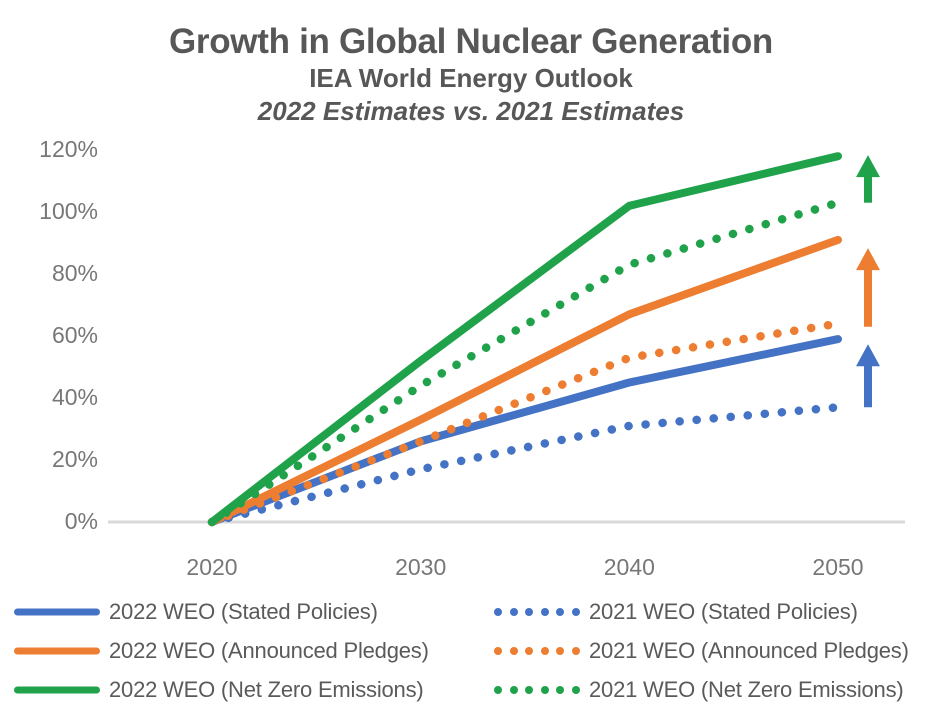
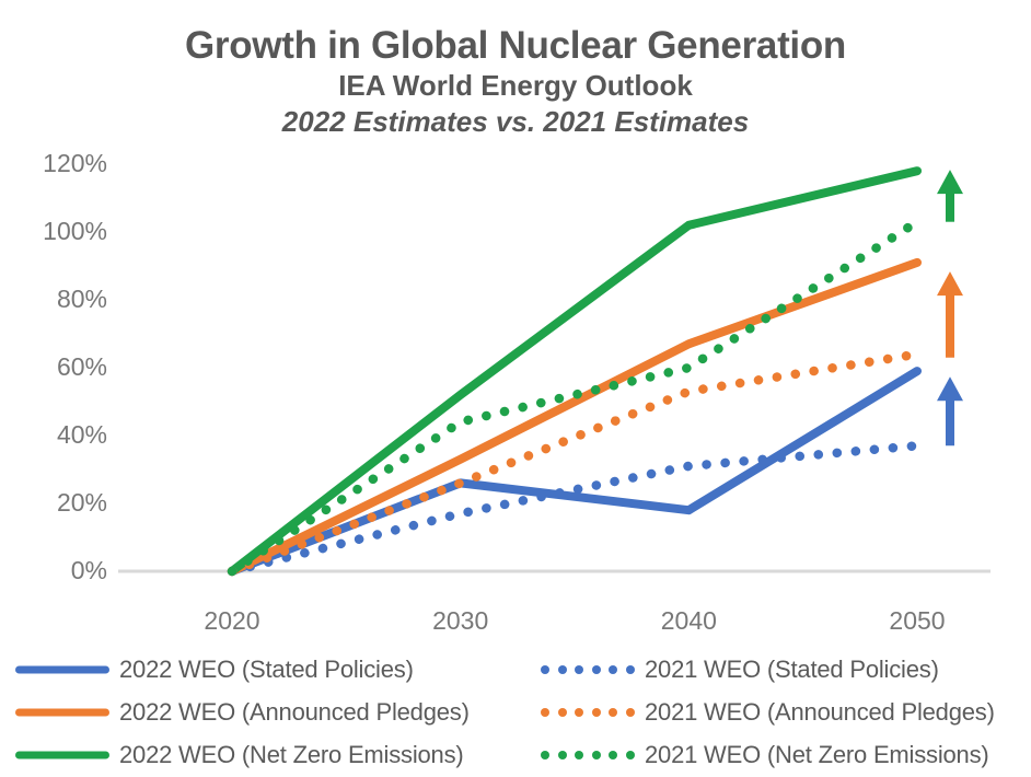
2022 WEO (Stated Policies)/2040: 45% -> 18%
2021 WEO (Net Zero Emissions)/2040: 83% -> 60%
